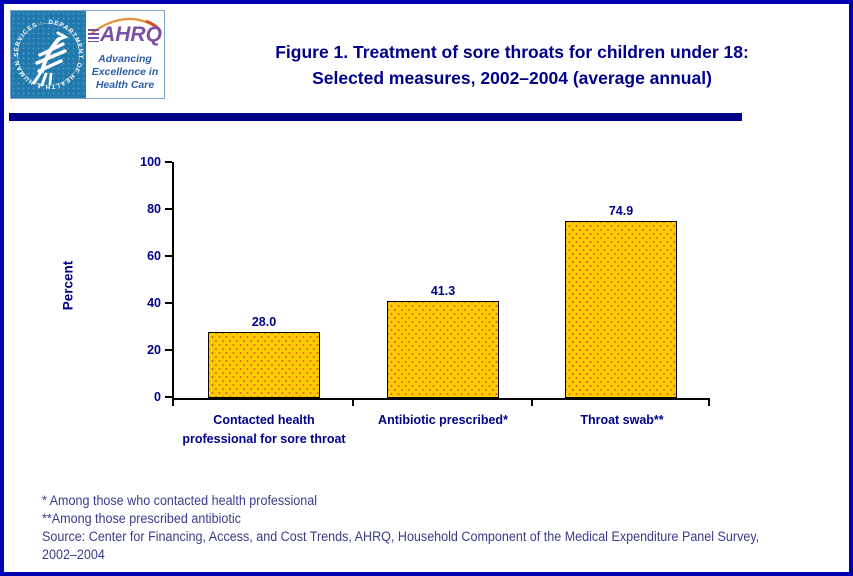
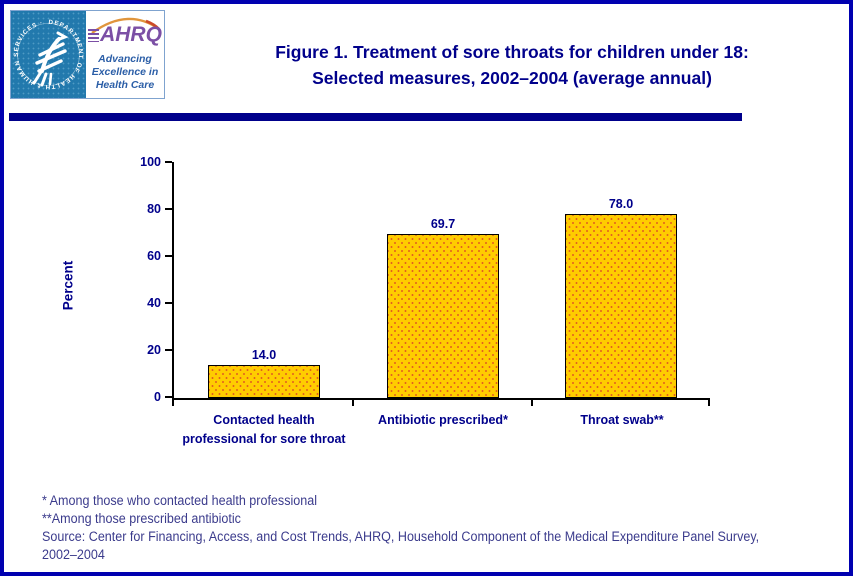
Contacted health professional for sore throat: 28.0 -> 14.0
Antibiotic prescribed*: 41.3 -> 69.7
Throat swab**: 74.9 -> 78.0
